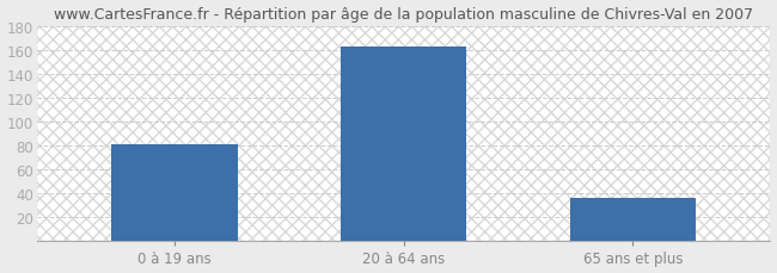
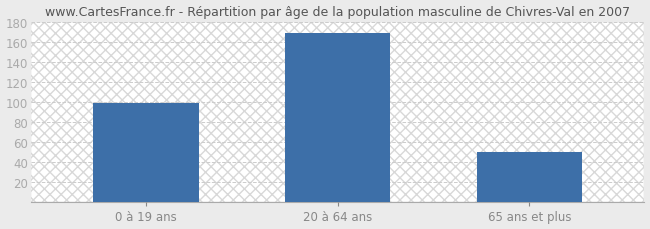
0 à 19 ans: 81 -> 99
20 à 64 ans: 163 -> 169
65 ans et plus: 36 -> 50
